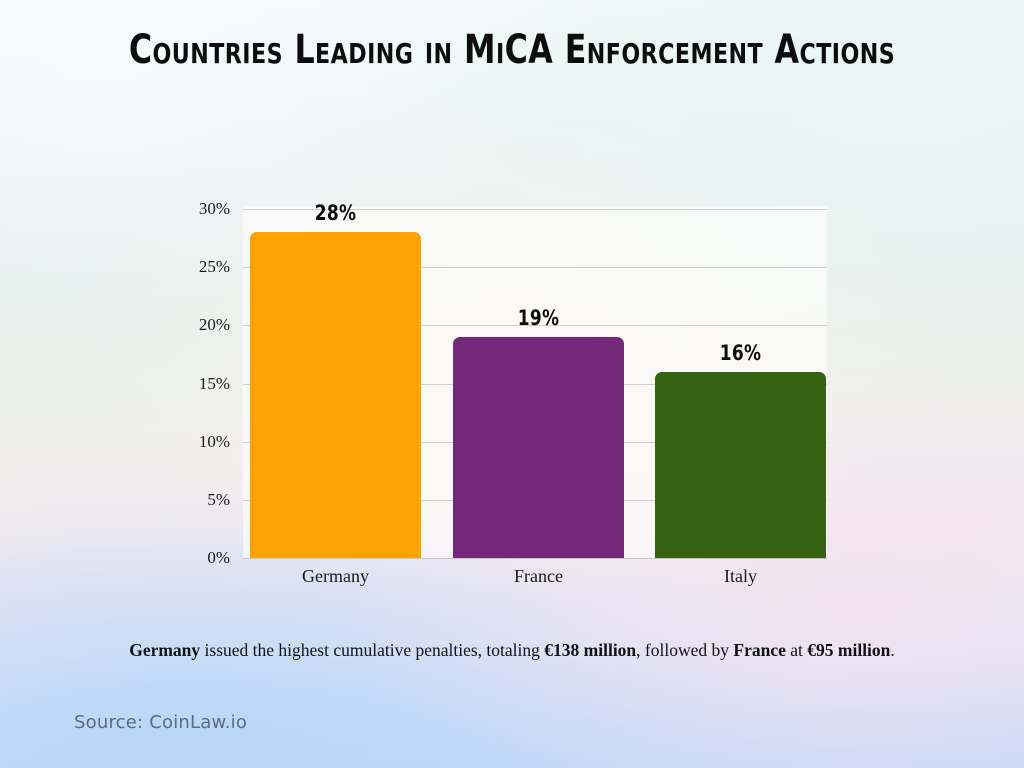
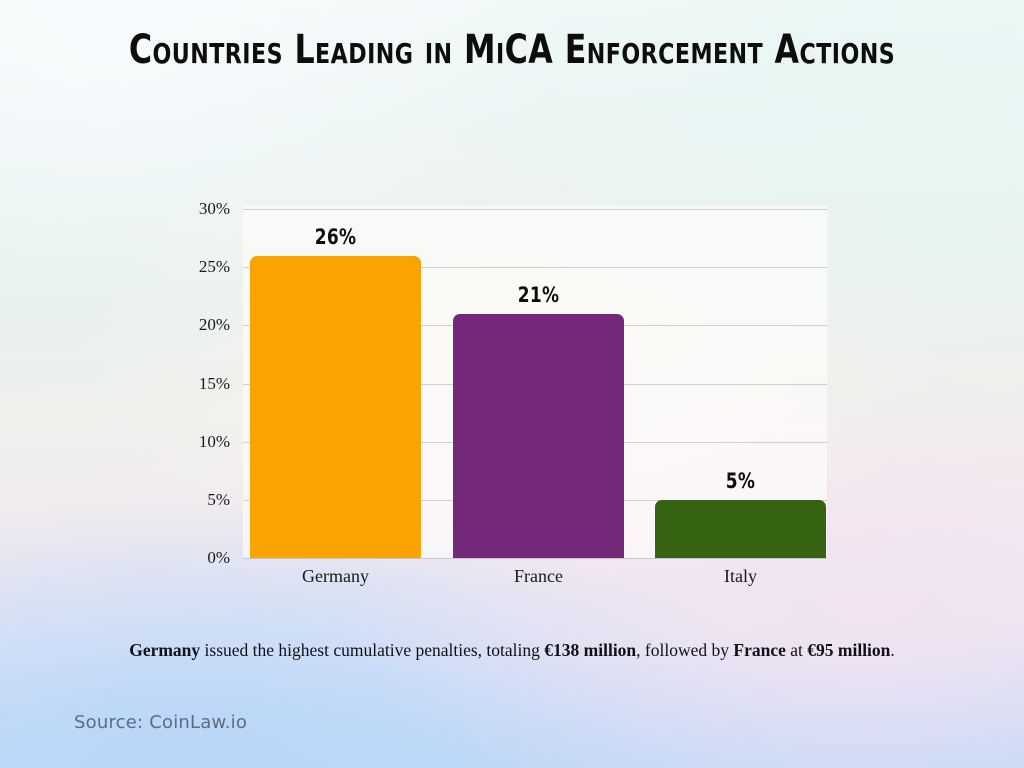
Germany: 28% -> 26%
France: 19% -> 21%
Italy: 16% -> 5%
